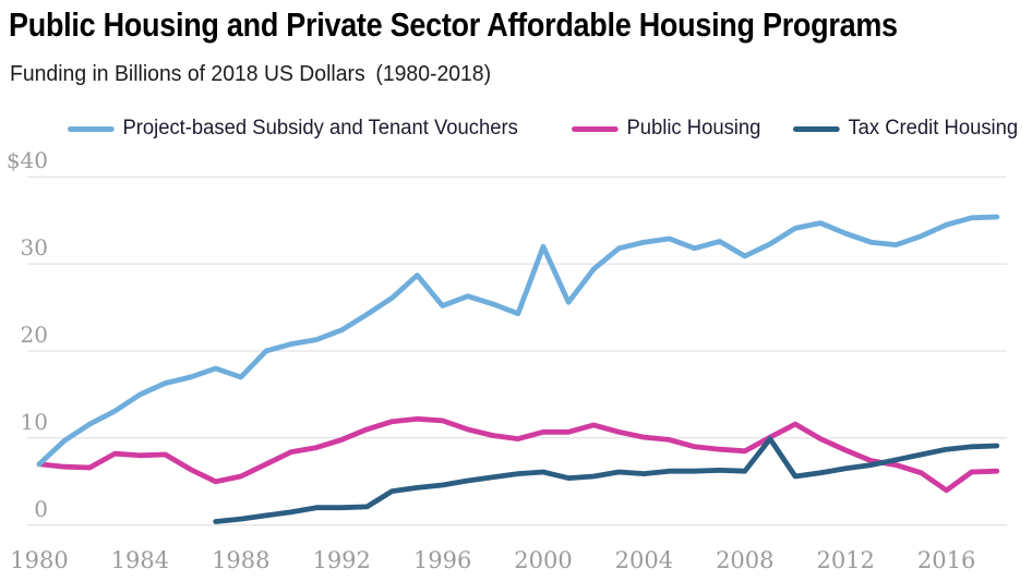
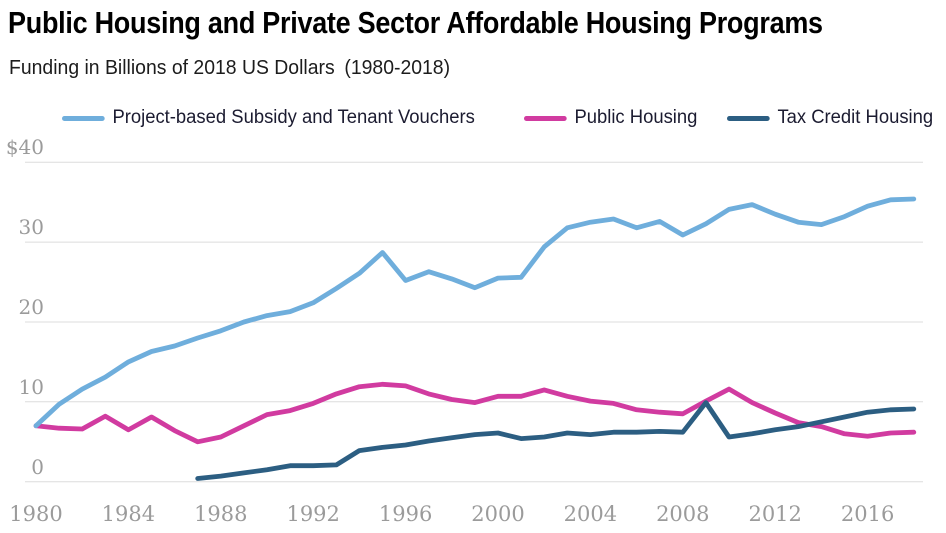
Public Housing/1984: $8 -> $6
Project-based Subsidy and Tenant Vouchers/1988: $17 -> $19
Project-based Subsidy and Tenant Vouchers/2000: $32 -> $26
Public Housing/2016: $4 -> $6
